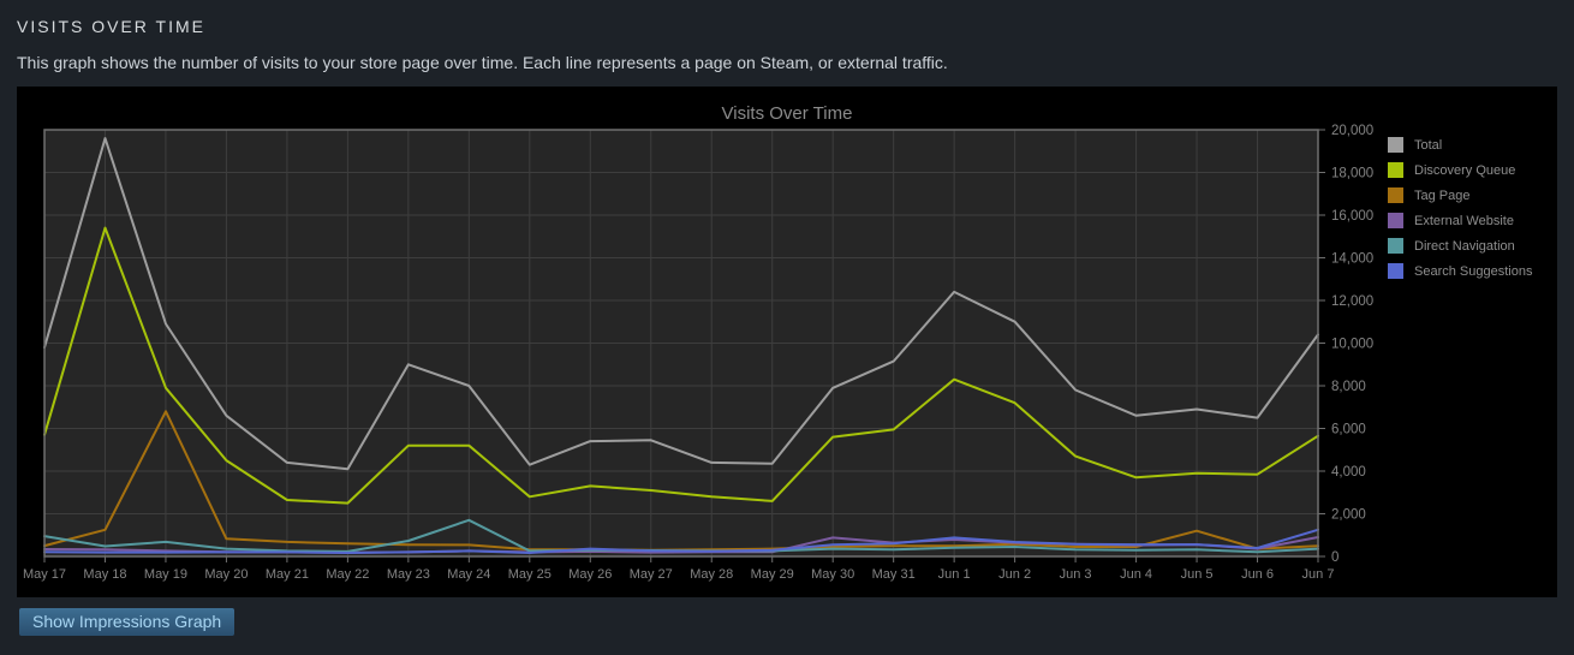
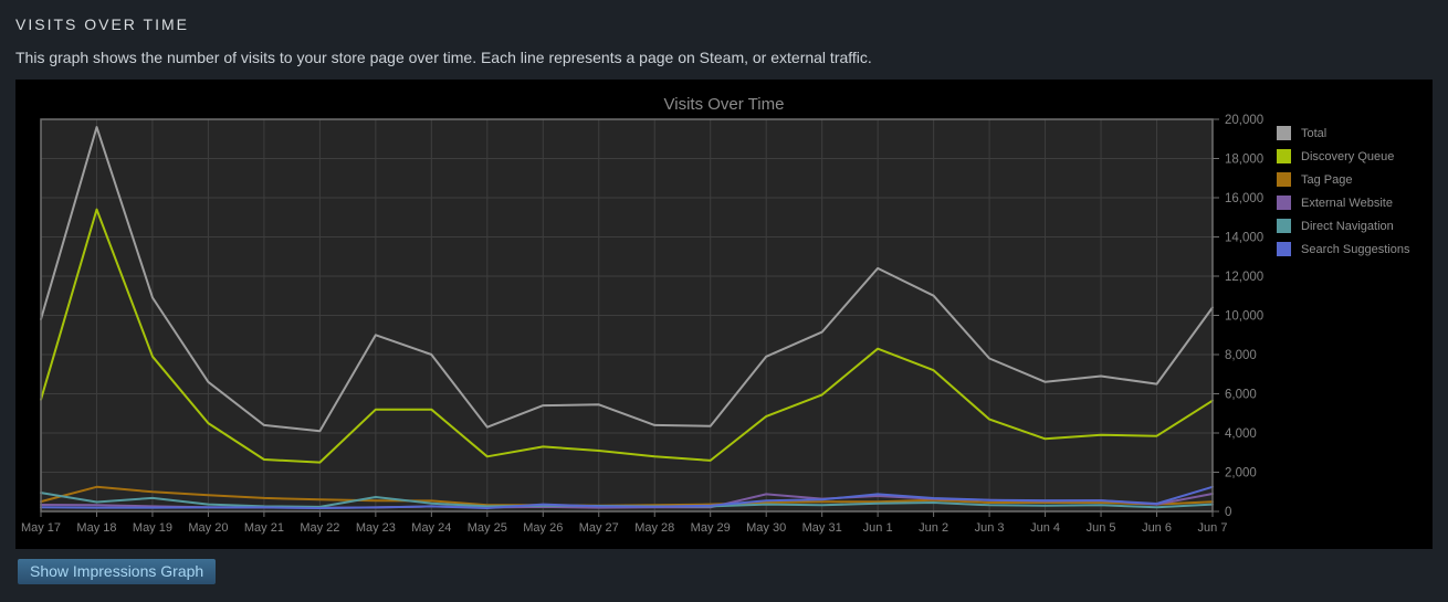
Tag Page/May 19: 6800 -> 1000
Direct Navigation/May 24: 1700 -> 400
Discovery Queue/May 30: 5600 -> 4800
Tag Page/Jun 5: 1200 -> 400
